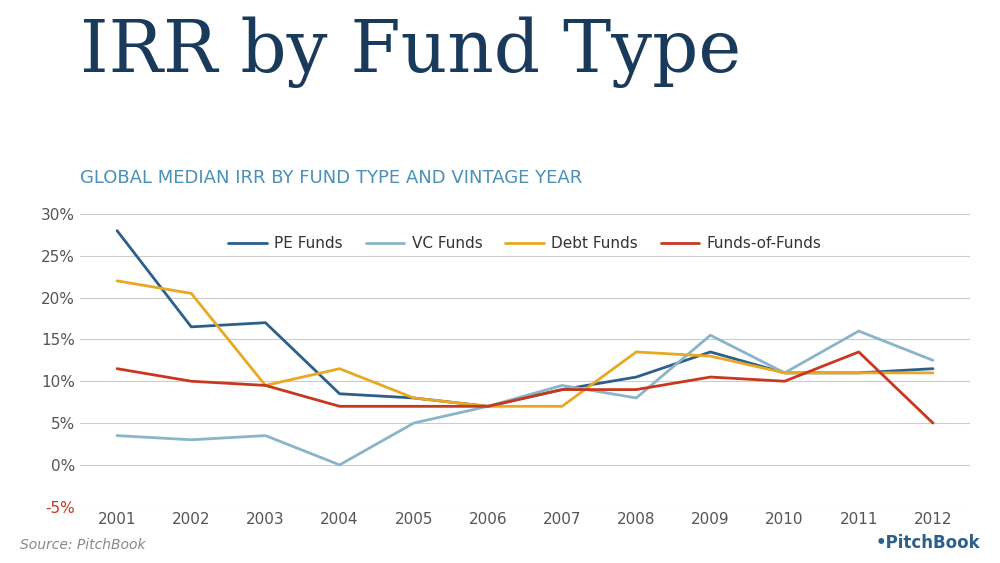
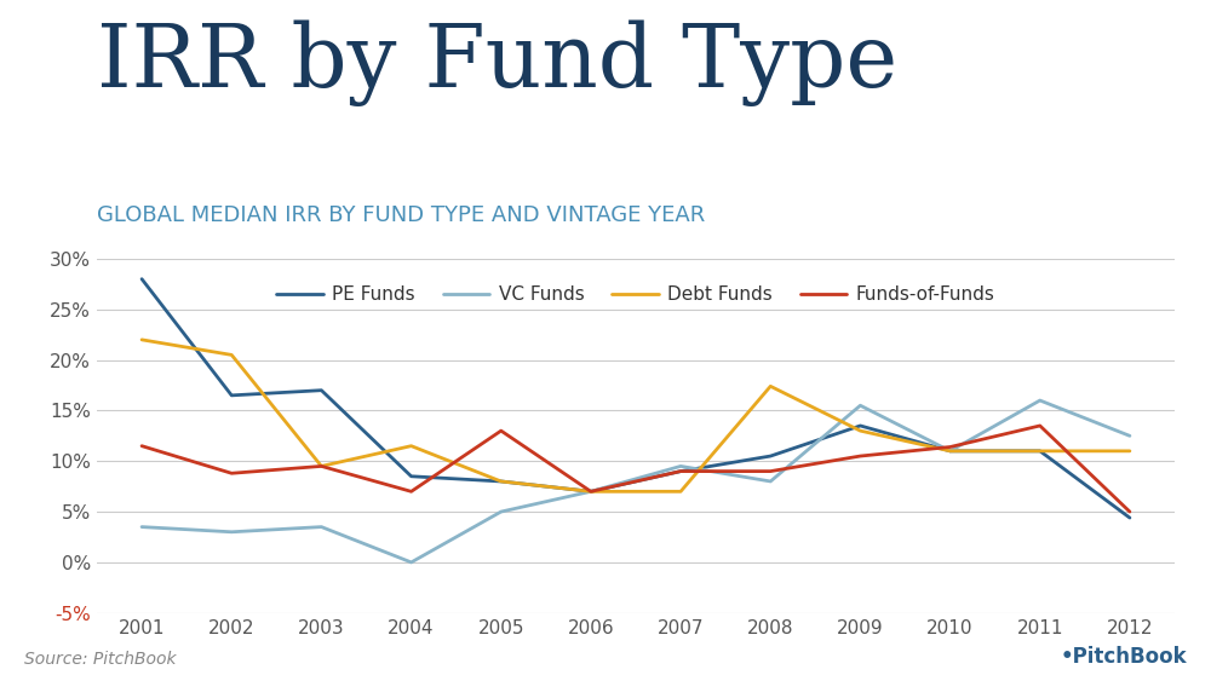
Funds-of-Funds/2002: 10.0% -> 8.8%
Funds-of-Funds/2005: 7.0% -> 13.0%
Debt Funds/2008: 13.5% -> 17.4%
Funds-of-Funds/2010: 10.0% -> 11.4%
PE Funds/2012: 11.5% -> 4.4%
